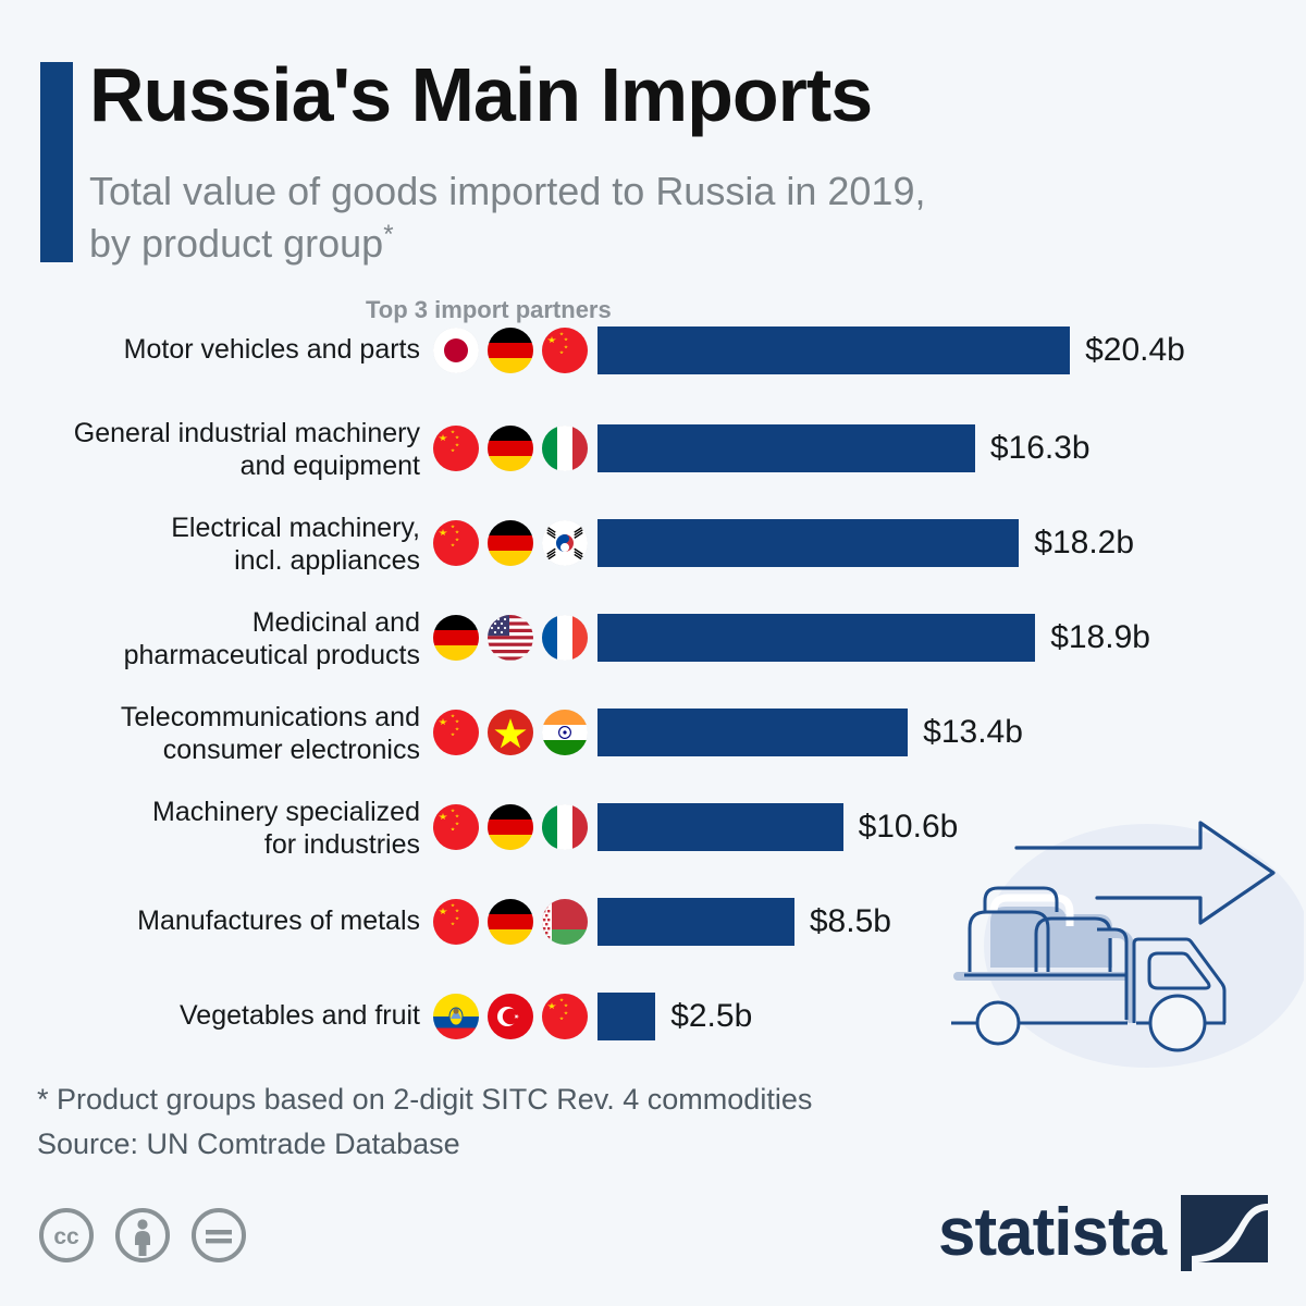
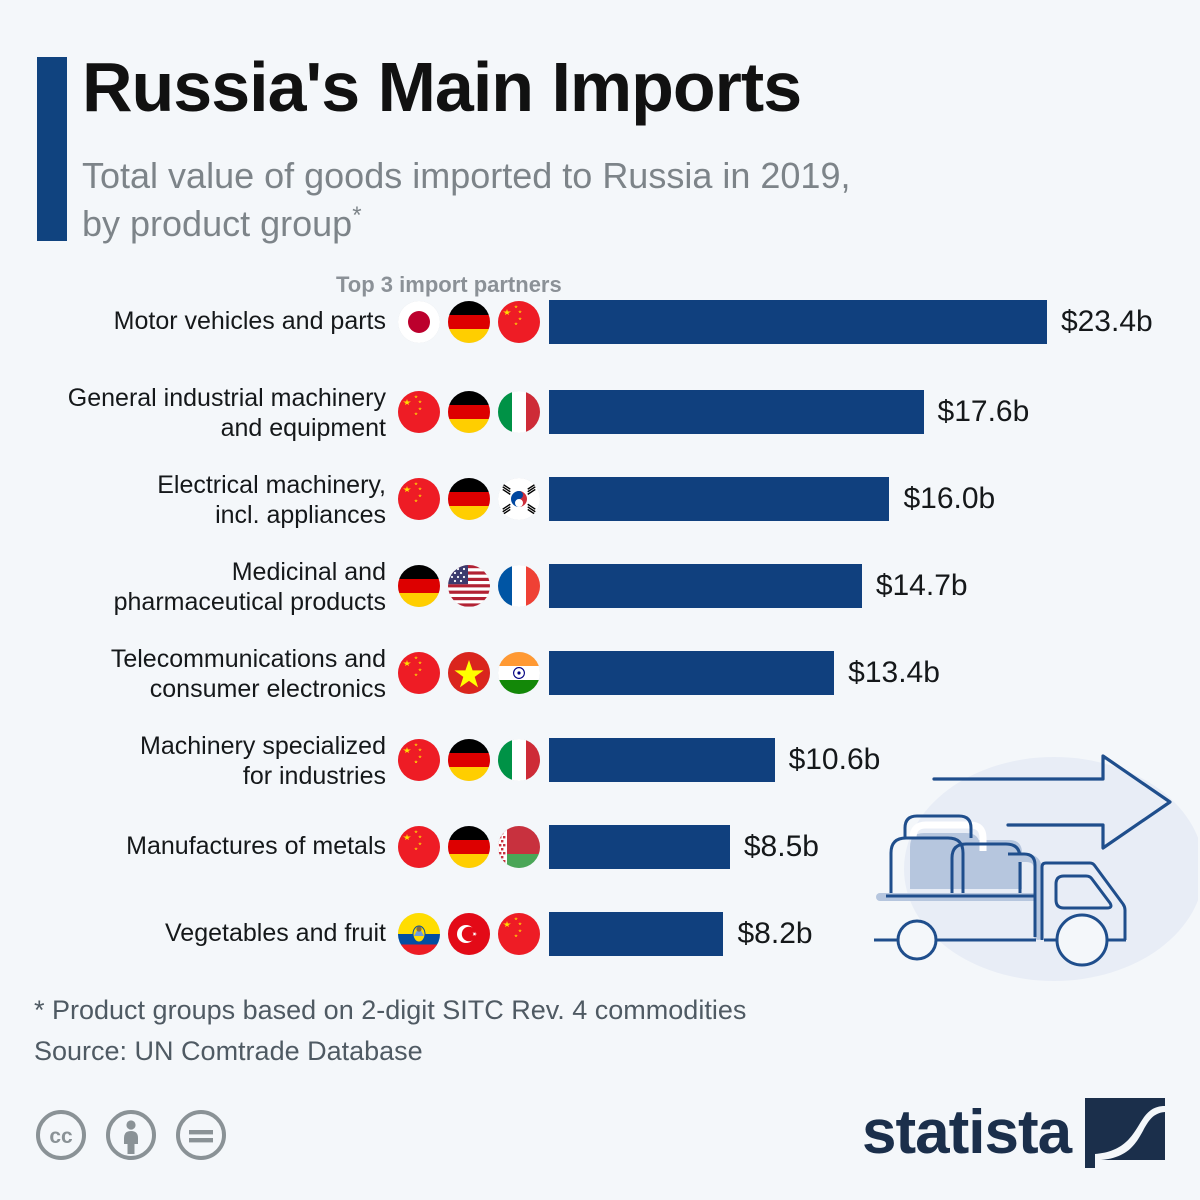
Motor vehicles and parts: $20.4b -> $23.4b
General industrial machinery and equipment: $16.3b -> $17.6b
Electrical machinery, incl. appliances: $18.2b -> $16.0b
Medicinal and pharmaceutical products: $18.9b -> $14.7b
Vegetables and fruit: $2.5b -> $8.2b
